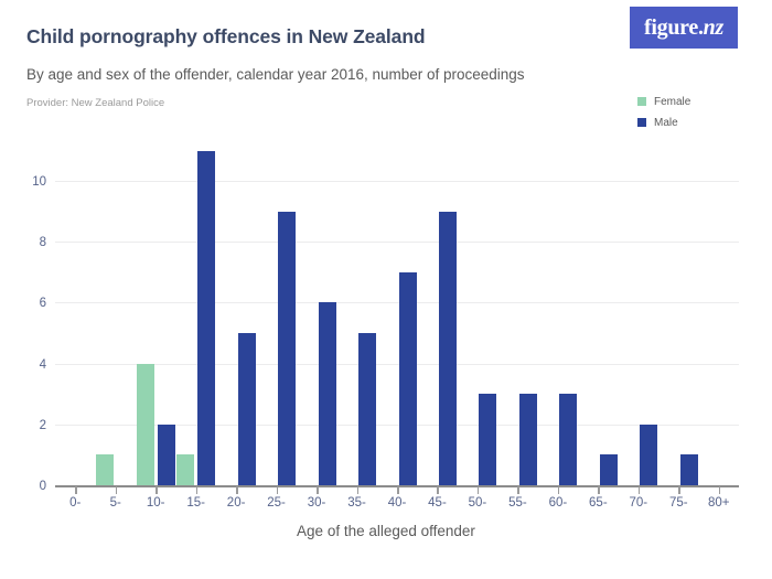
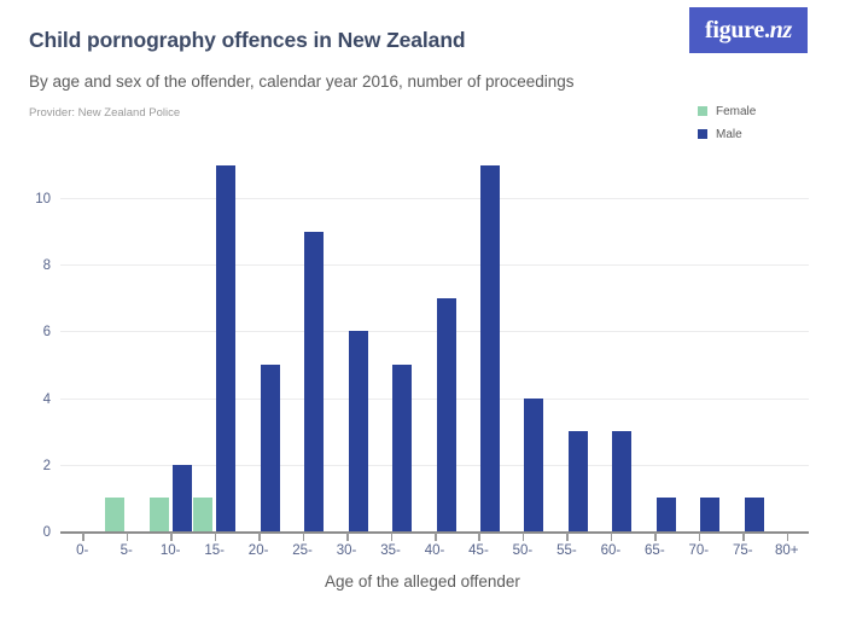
Female/10-: 4 -> 1
Male/45-: 9 -> 11
Male/50-: 3 -> 4
Male/70-: 2 -> 1
